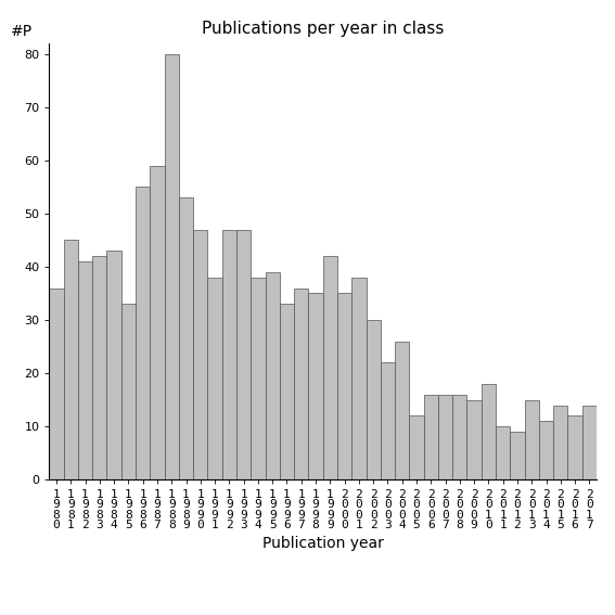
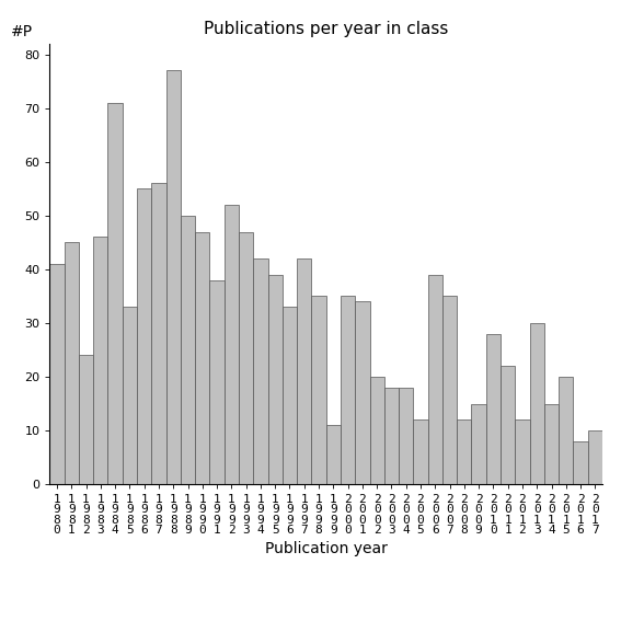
1 9 8 0: 36 -> 41
1 9 8 2: 41 -> 24
1 9 8 3: 42 -> 46
1 9 8 4: 43 -> 71
1 9 8 7: 59 -> 56
1 9 8 8: 80 -> 77
1 9 8 9: 53 -> 50
1 9 9 2: 47 -> 52
1 9 9 4: 38 -> 42
1 9 9 7: 36 -> 42
1 9 9 9: 42 -> 11
2 0 0 1: 38 -> 34
2 0 0 2: 30 -> 20
2 0 0 3: 22 -> 18
2 0 0 4: 26 -> 18
2 0 0 6: 16 -> 39
2 0 0 7: 16 -> 35
2 0 0 8: 16 -> 12
2 0 1 0: 18 -> 28
2 0 1 1: 10 -> 22
2 0 1 2: 9 -> 12
2 0 1 3: 15 -> 30
2 0 1 4: 11 -> 15
2 0 1 5: 14 -> 20
2 0 1 6: 12 -> 8
2 0 1 7: 14 -> 10
